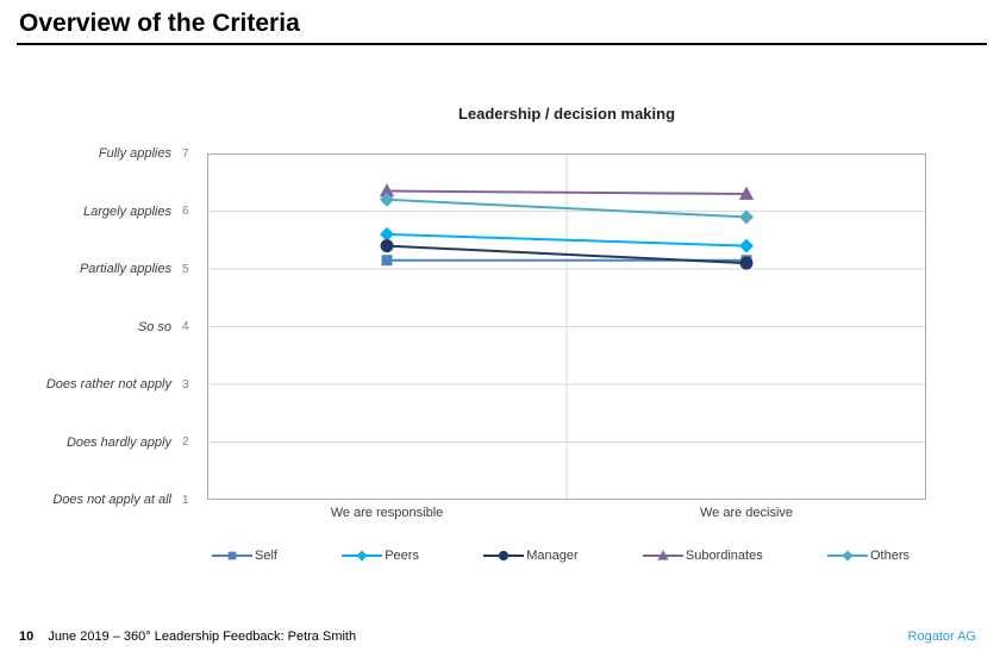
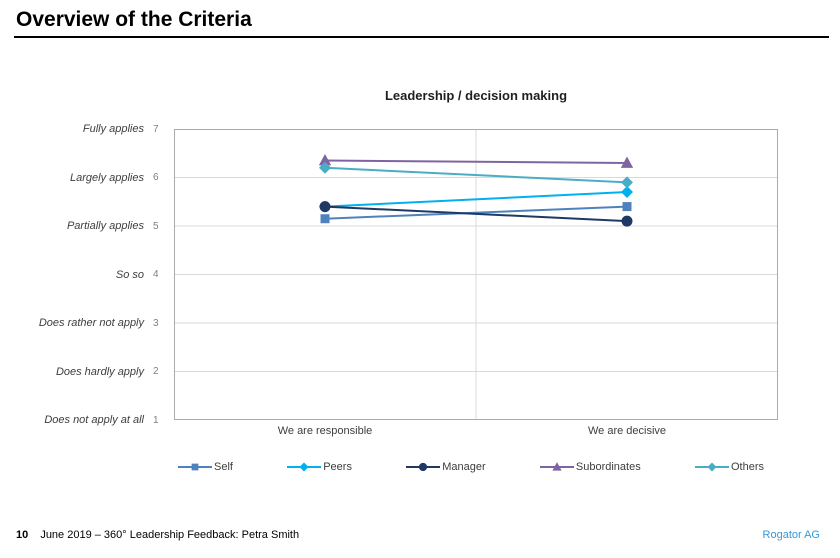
Peers/We are responsible: 5.6 -> 5.4
Self/We are decisive: 5.2 -> 5.4
Peers/We are decisive: 5.4 -> 5.7
